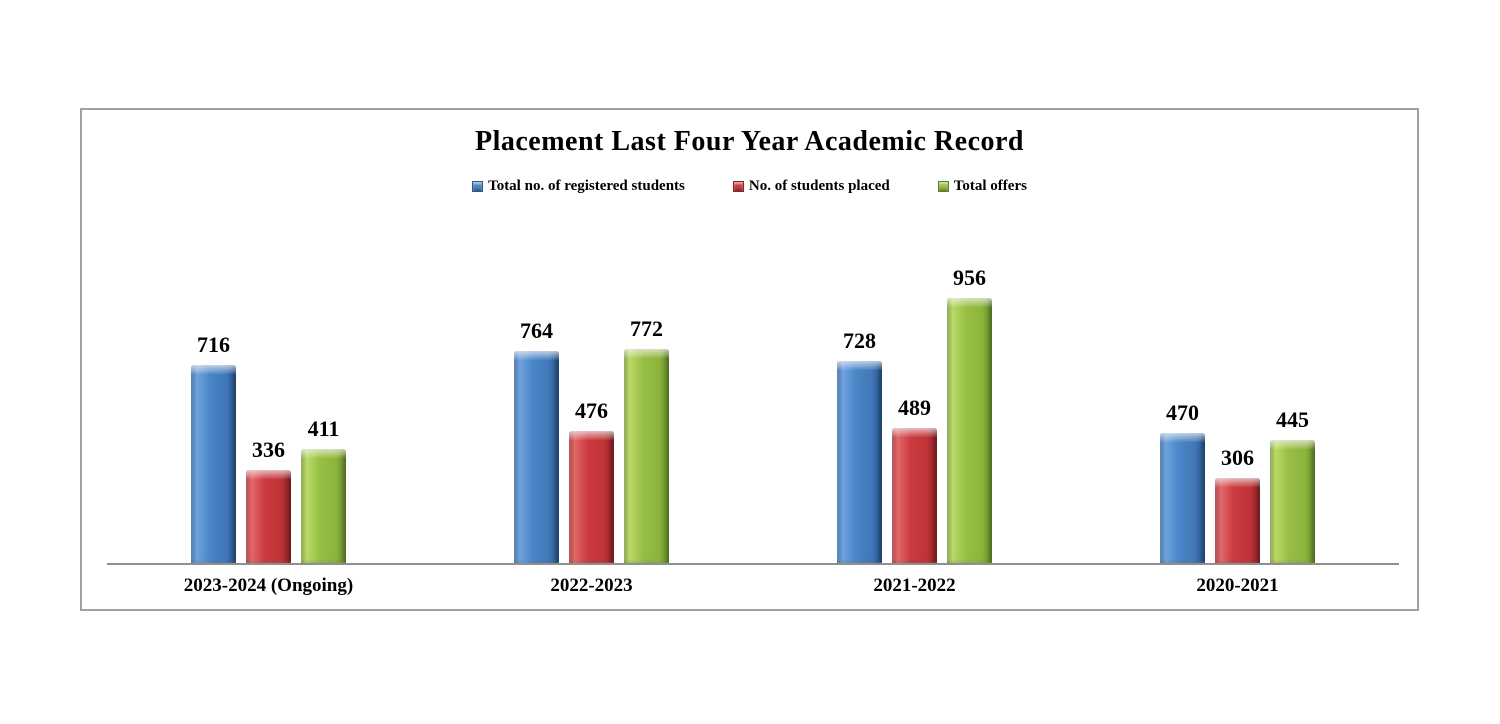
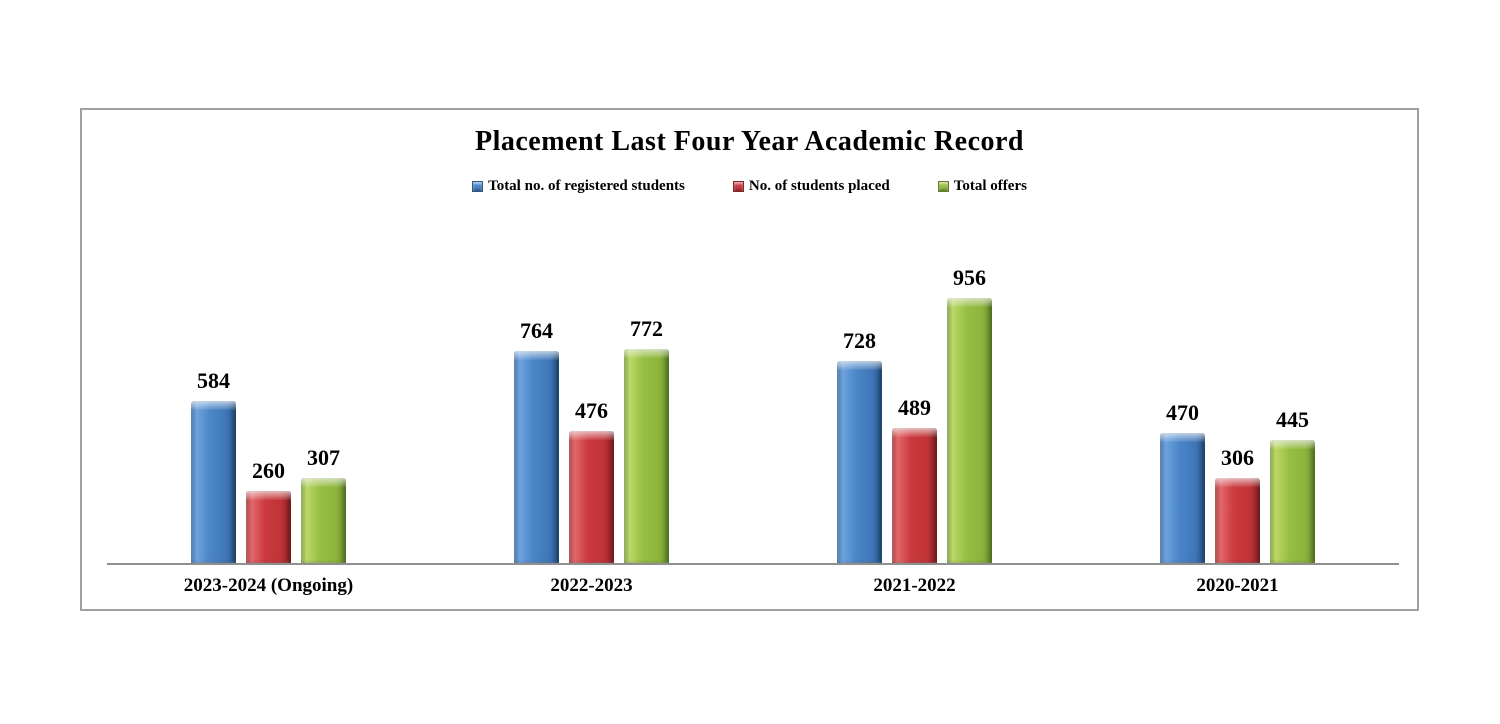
Total no. of registered students/2023-2024 (Ongoing): 716 -> 584
No. of students placed/2023-2024 (Ongoing): 336 -> 260
Total offers/2023-2024 (Ongoing): 411 -> 307
